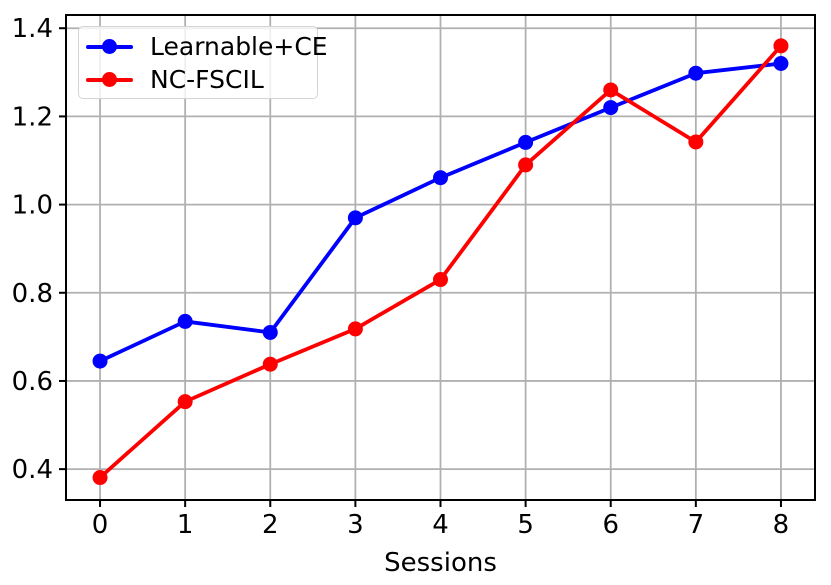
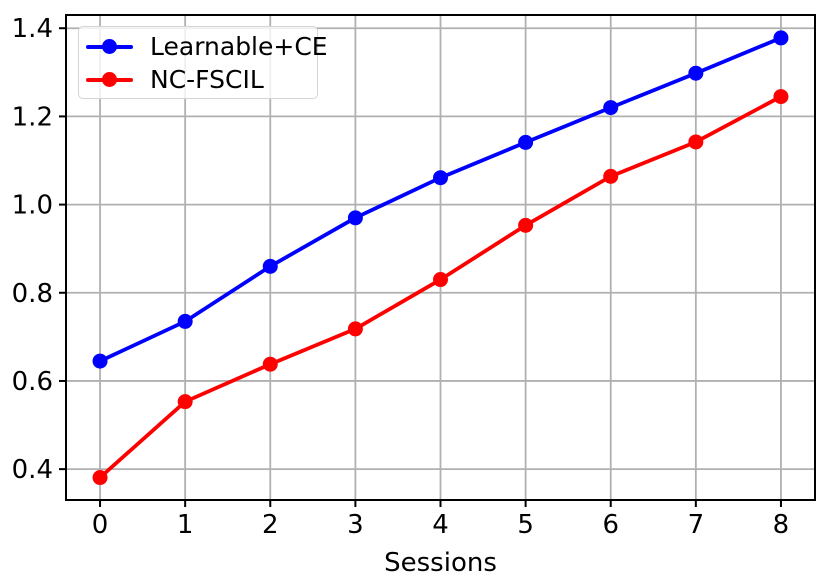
Learnable+CE/2: 0.71 -> 0.86
NC-FSCIL/5: 1.09 -> 0.95
NC-FSCIL/6: 1.26 -> 1.06
Learnable+CE/8: 1.32 -> 1.38
NC-FSCIL/8: 1.36 -> 1.25
